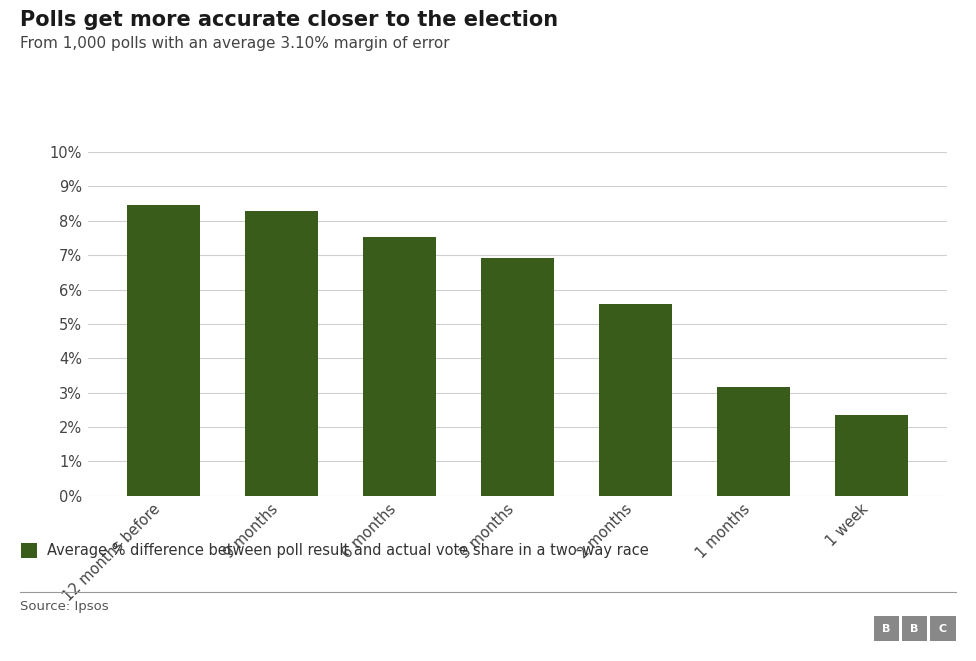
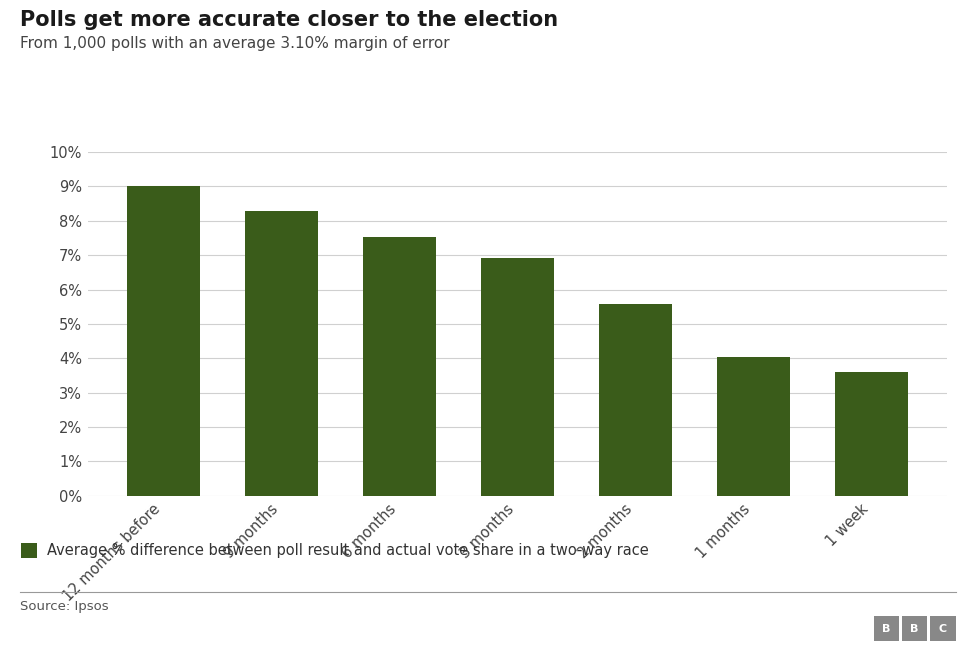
12 months before: 8.45% -> 9.02%
1 months: 3.15% -> 4.05%
1 week: 2.35% -> 3.60%
